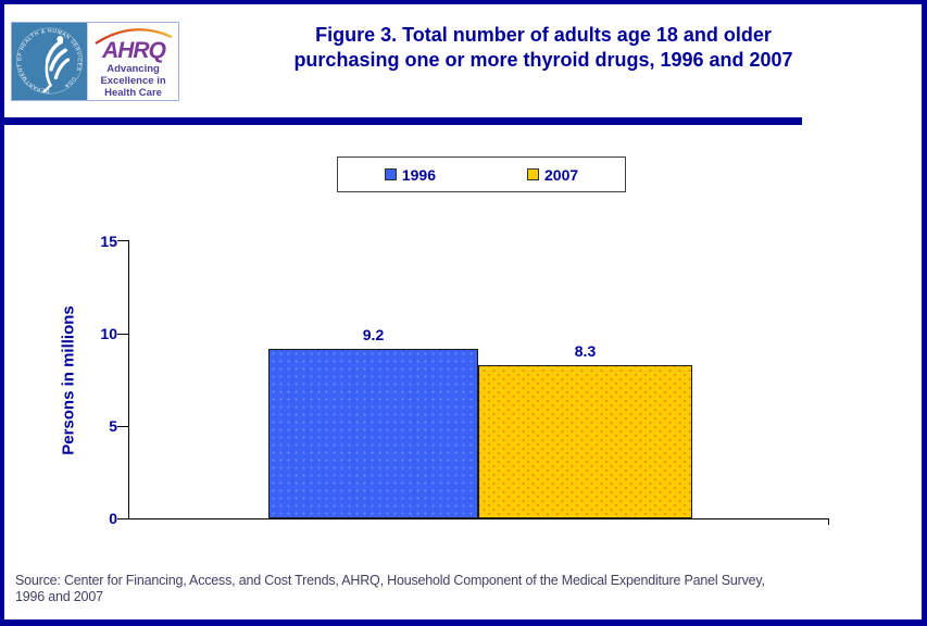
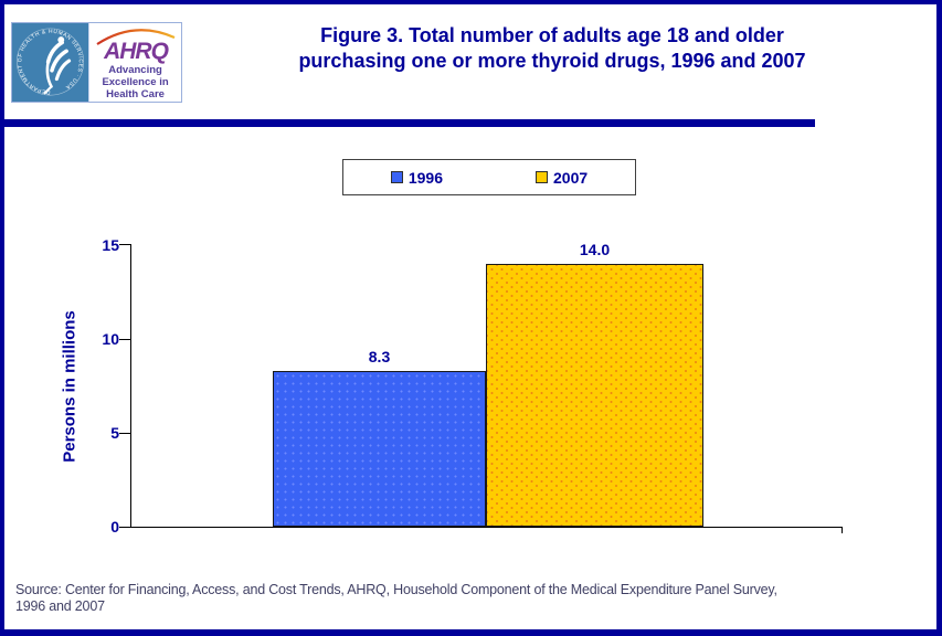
1996: 9.2 -> 8.3
2007: 8.3 -> 14.0
